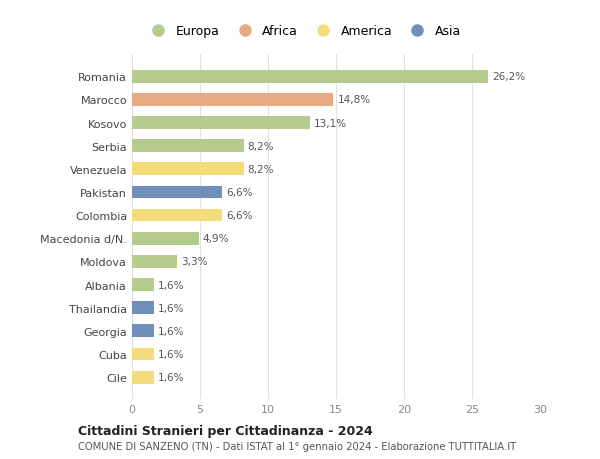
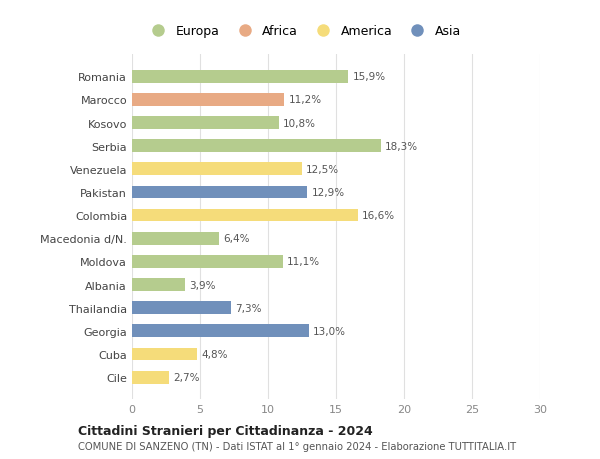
Romania: 26,2% -> 15,9%
Marocco: 14,8% -> 11,2%
Kosovo: 13,1% -> 10,8%
Serbia: 8,2% -> 18,3%
Venezuela: 8,2% -> 12,5%
Pakistan: 6,6% -> 12,9%
Colombia: 6,6% -> 16,6%
Macedonia d/N.: 4,9% -> 6,4%
Moldova: 3,3% -> 11,1%
Albania: 1,6% -> 3,9%
Thailandia: 1,6% -> 7,3%
Georgia: 1,6% -> 13,0%
Cuba: 1,6% -> 4,8%
Cile: 1,6% -> 2,7%
